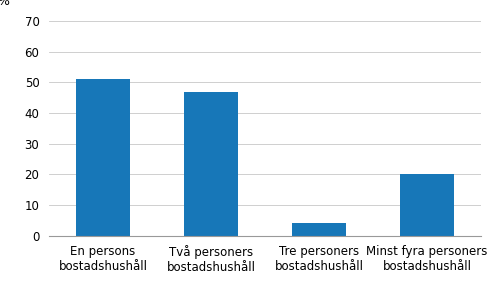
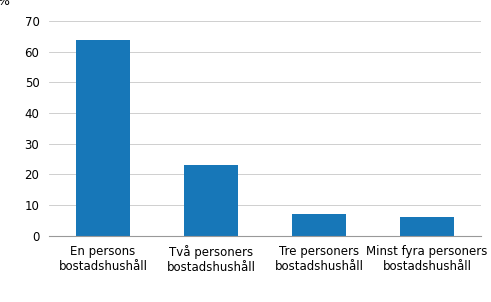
En persons bostadshushåll: 51 -> 64
Två personers bostadshushåll: 47 -> 23
Tre personers bostadshushåll: 4 -> 7
Minst fyra personers bostadshushåll: 20 -> 6
